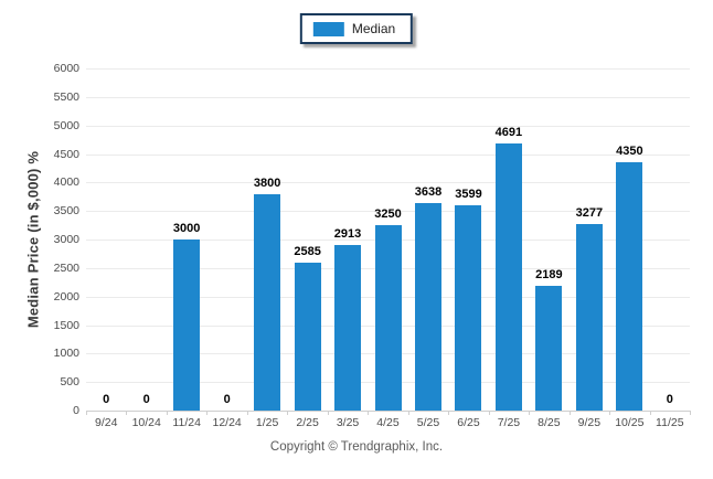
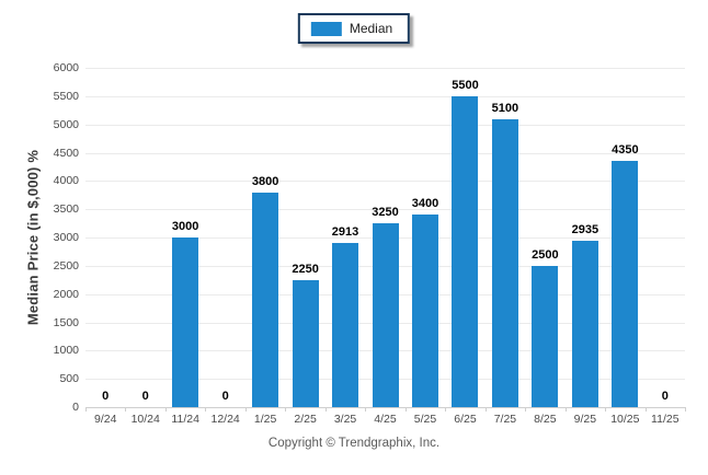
2/25: 2585 -> 2250
5/25: 3638 -> 3400
6/25: 3599 -> 5500
7/25: 4691 -> 5100
8/25: 2189 -> 2500
9/25: 3277 -> 2935
